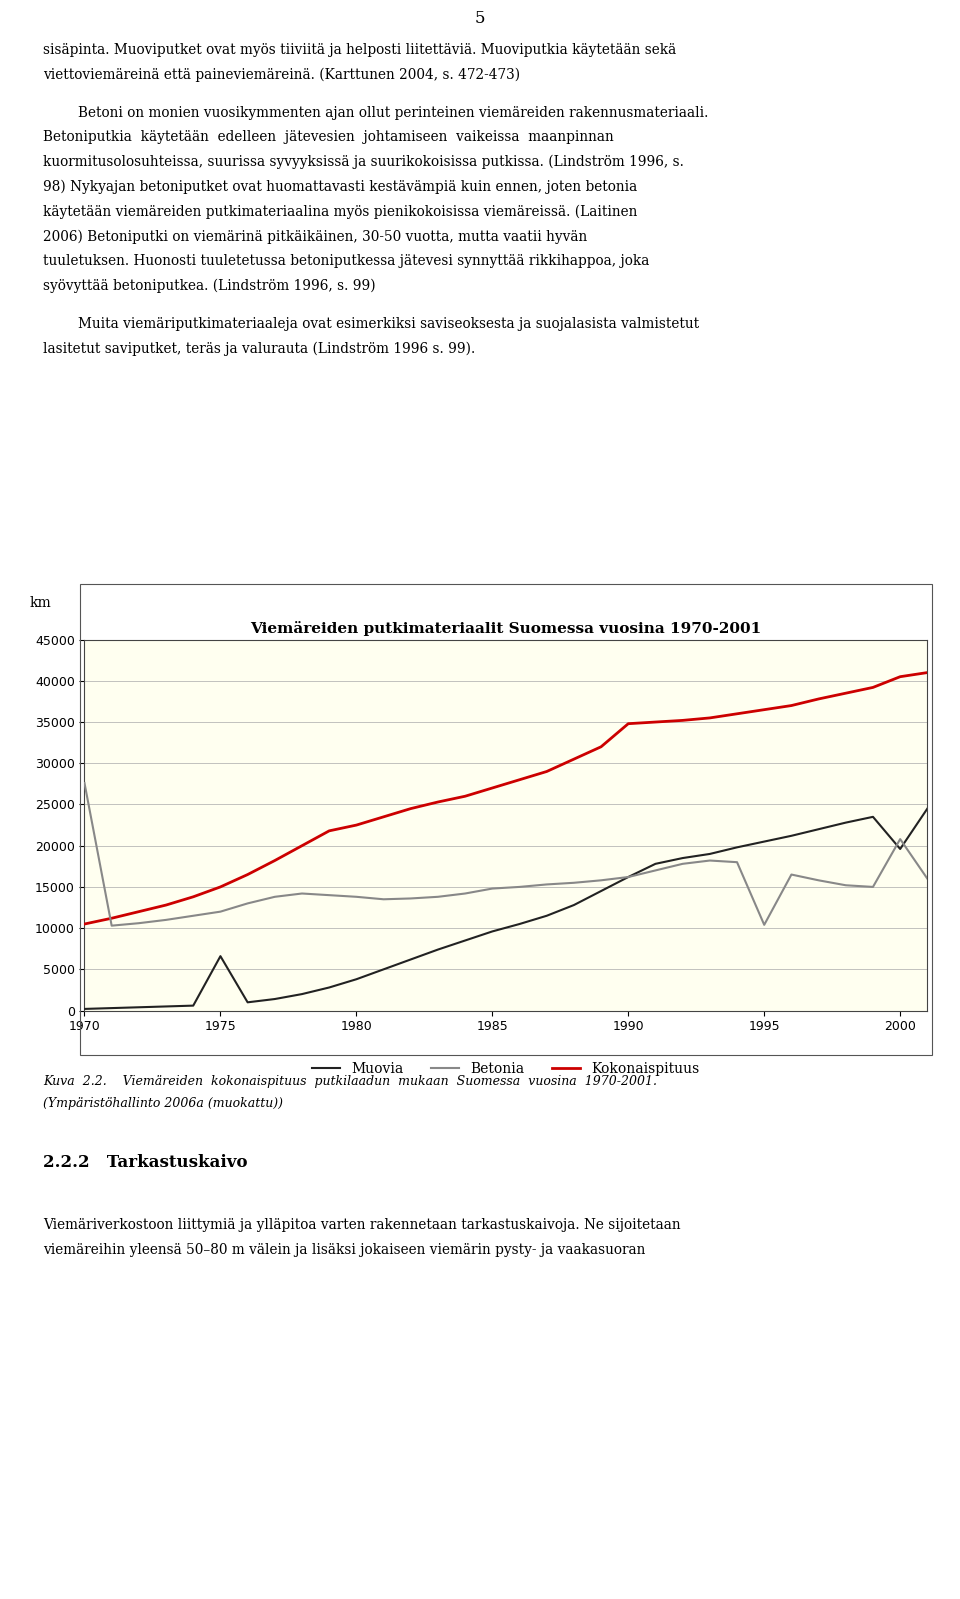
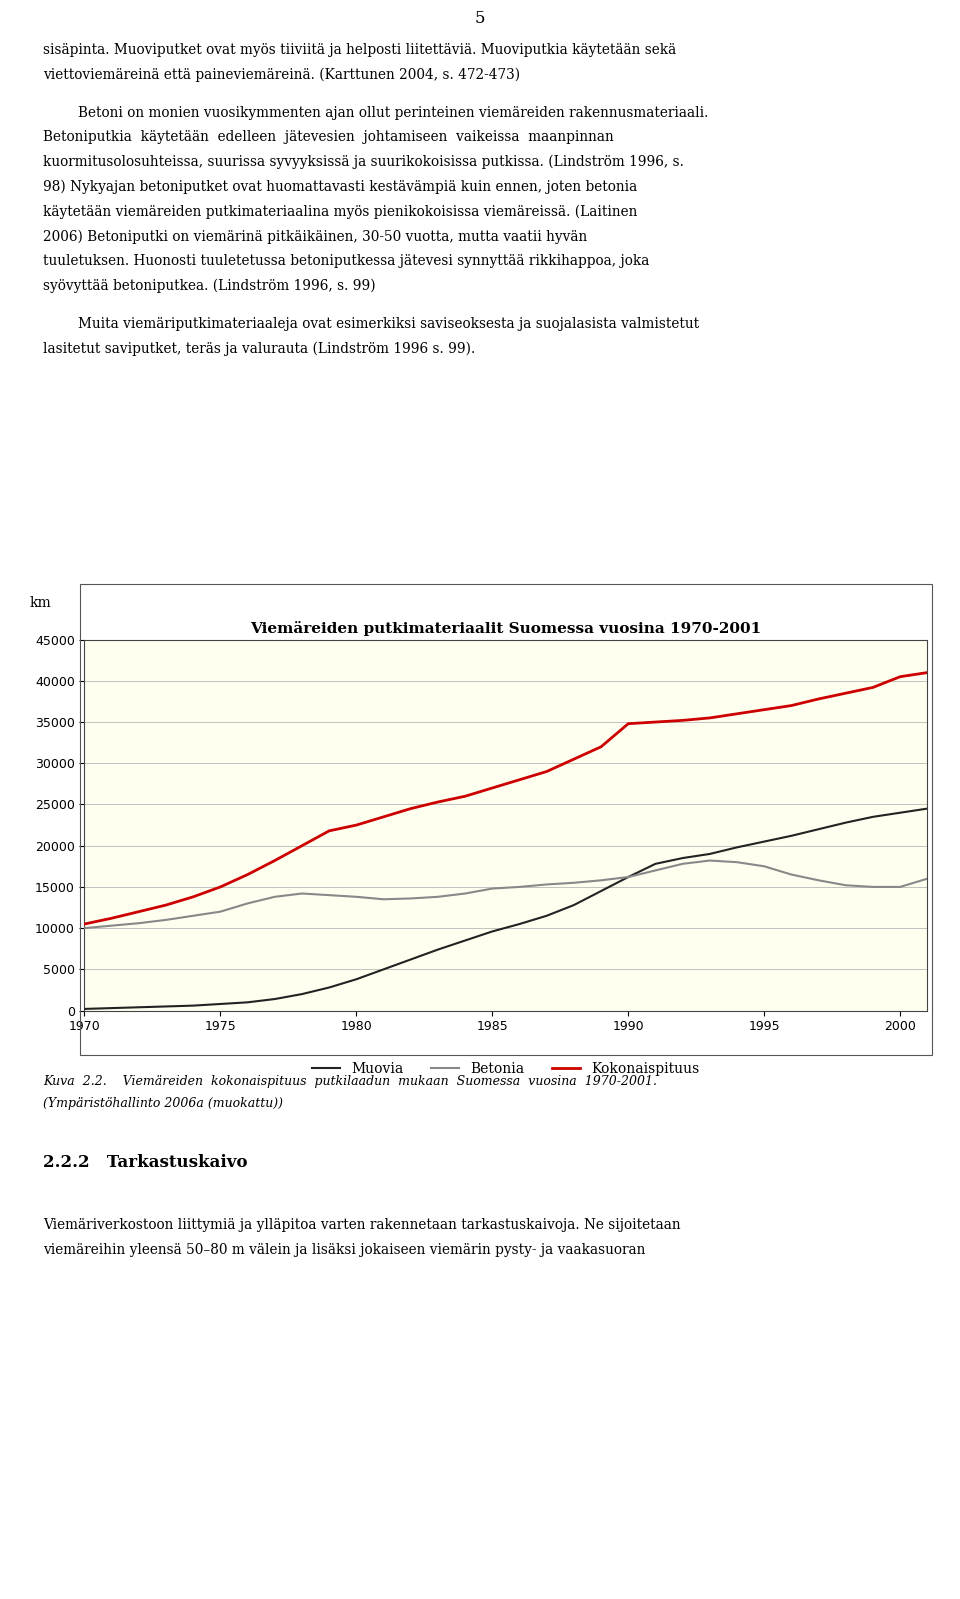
Betonia/1970: 27600 -> 10000
Muovia/1975: 6600 -> 800
Betonia/1995: 10400 -> 17500
Muovia/2000: 19600 -> 24000
Betonia/2000: 20800 -> 15000
